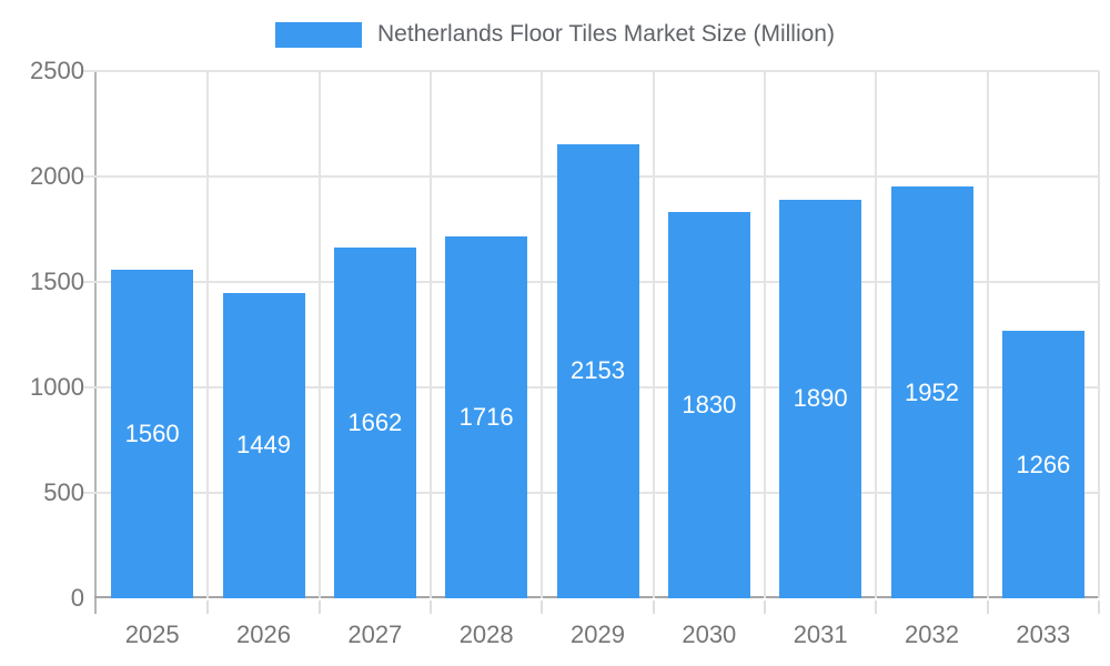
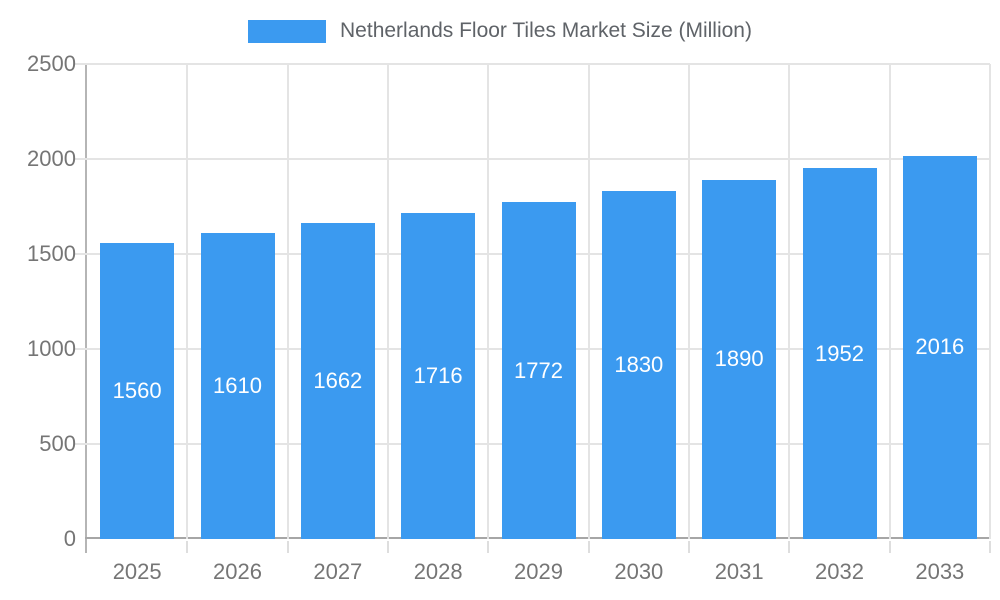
2026: 1449 -> 1610
2029: 2153 -> 1772
2033: 1266 -> 2016
